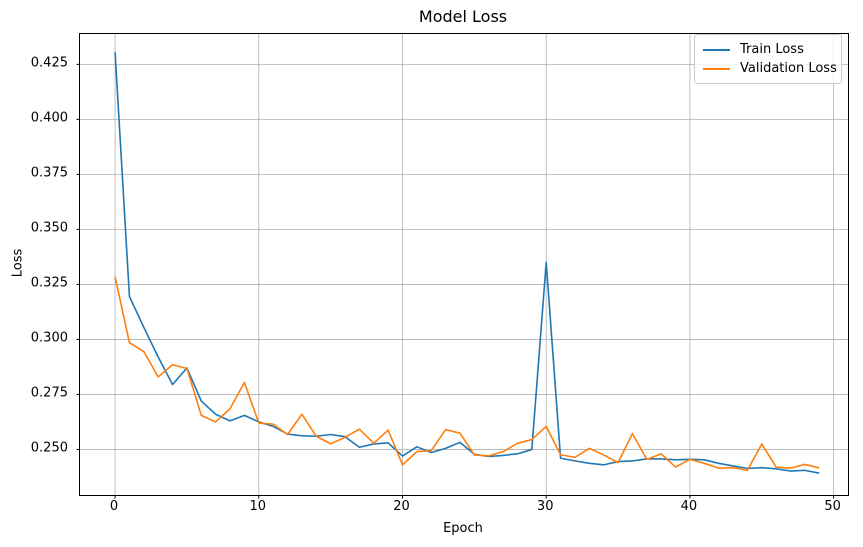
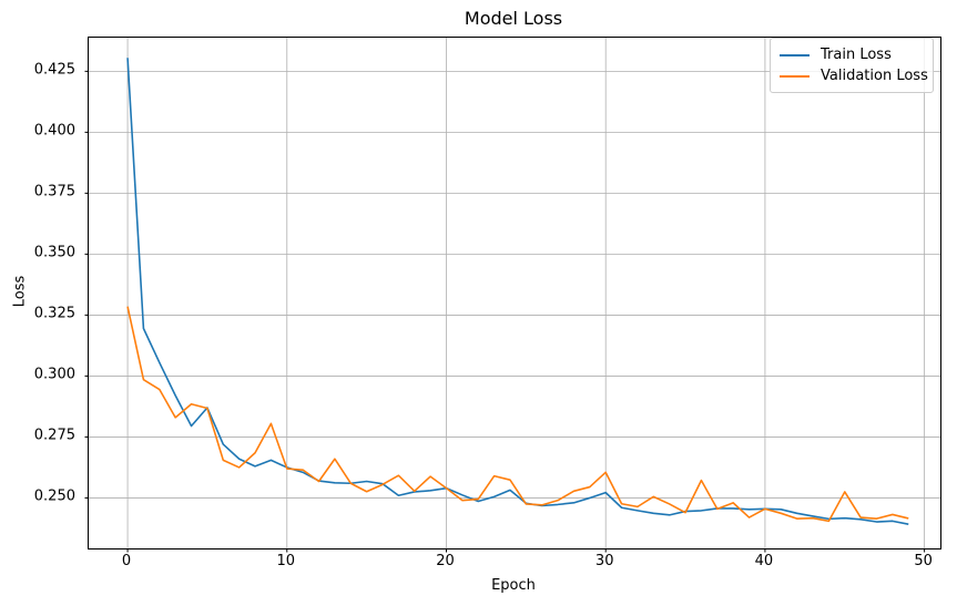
Train Loss/20: 0.247 -> 0.254
Validation Loss/20: 0.243 -> 0.254
Train Loss/30: 0.335 -> 0.252
